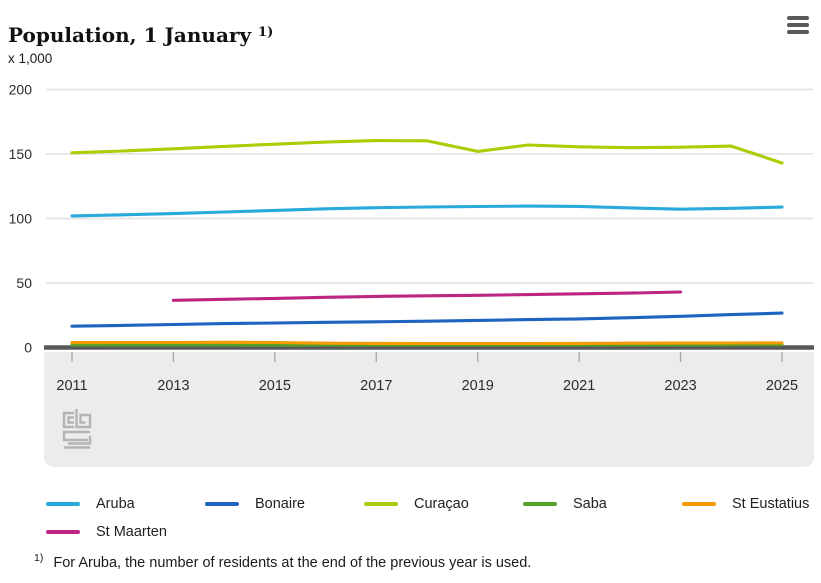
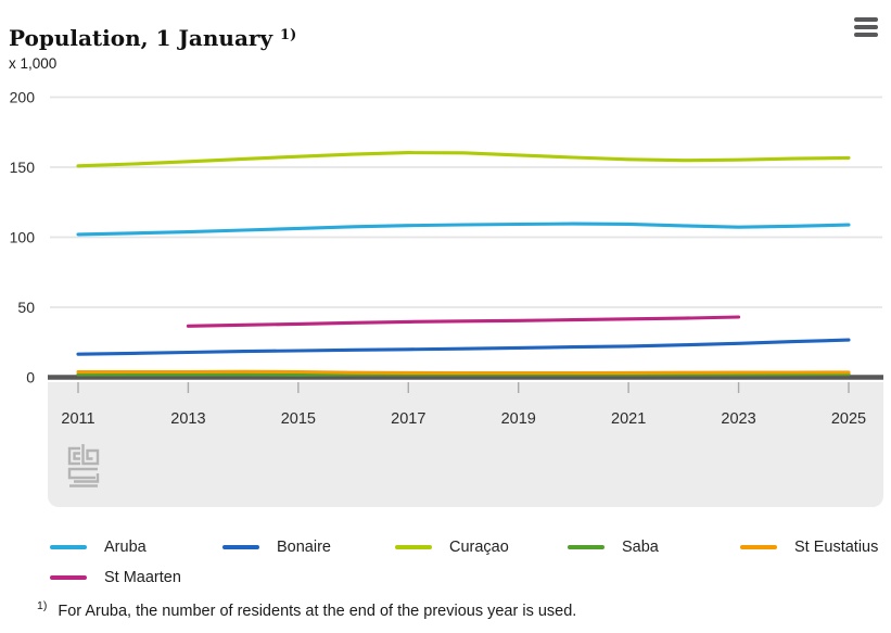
Curaçao/2019: 152 -> 159
Curaçao/2025: 143 -> 157
